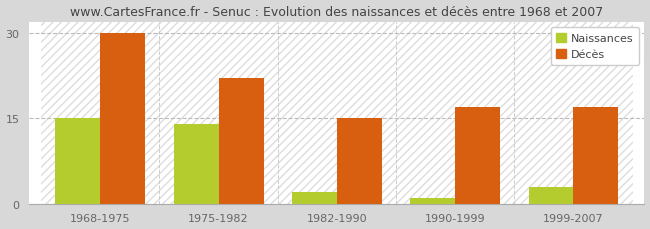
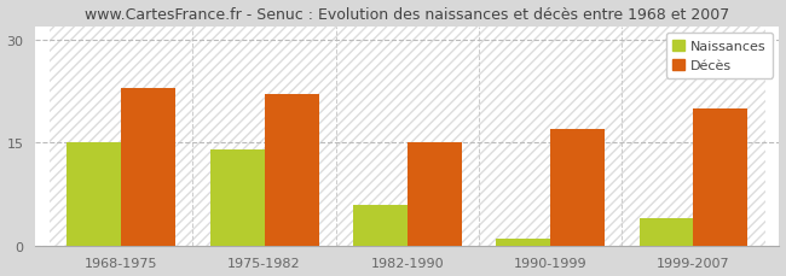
Décès/1968-1975: 30 -> 23
Naissances/1982-1990: 2 -> 6
Naissances/1999-2007: 3 -> 4
Décès/1999-2007: 17 -> 20
